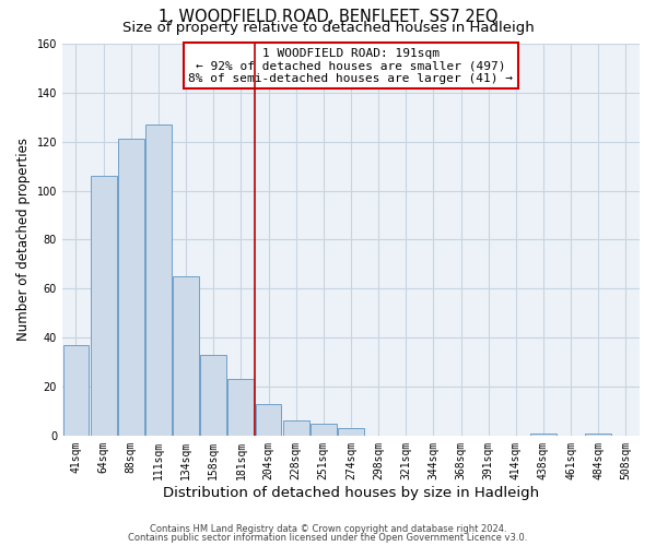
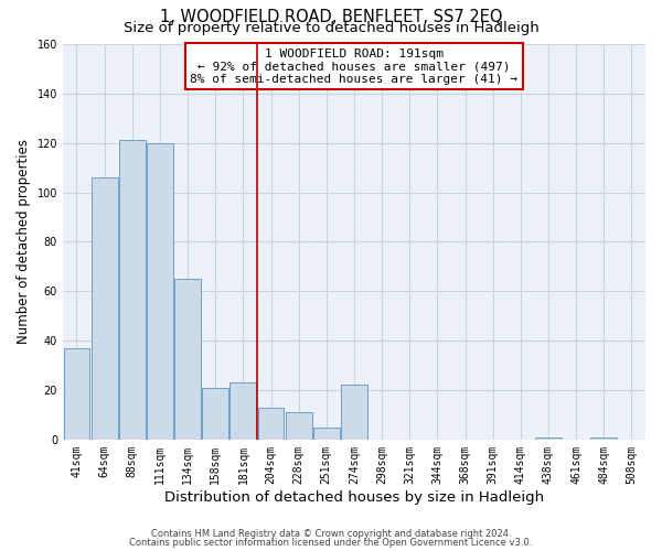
111sqm: 127 -> 120
158sqm: 33 -> 21
228sqm: 6 -> 11
274sqm: 3 -> 22
